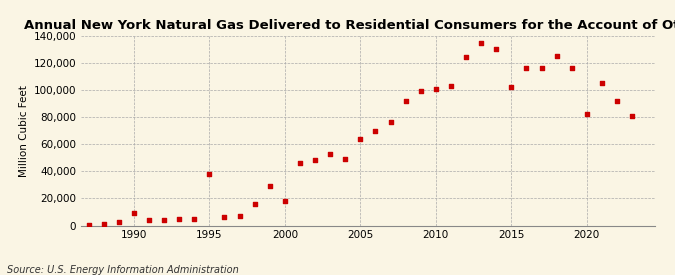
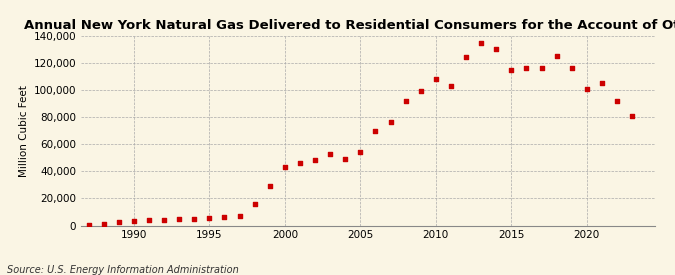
1990: 9,000 -> 4,000
1995: 38,000 -> 6,000
2000: 18,000 -> 43,000
2005: 64,000 -> 54,000
2010: 101,000 -> 108,000
2015: 102,000 -> 115,000
2020: 82,000 -> 101,000
